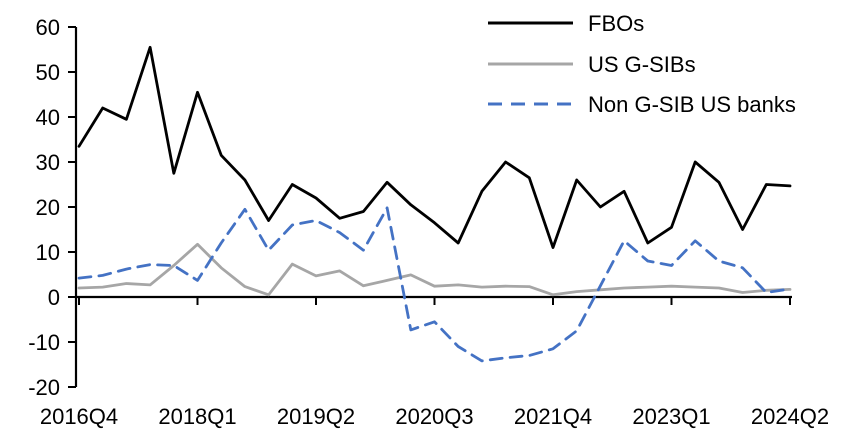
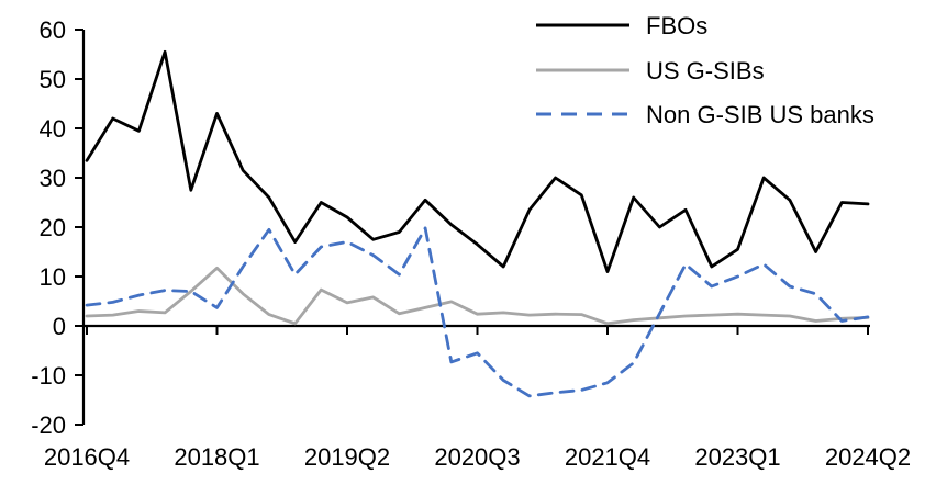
FBOs/2018Q1: 46 -> 43
Non G-SIB US banks/2023Q1: 7 -> 10
